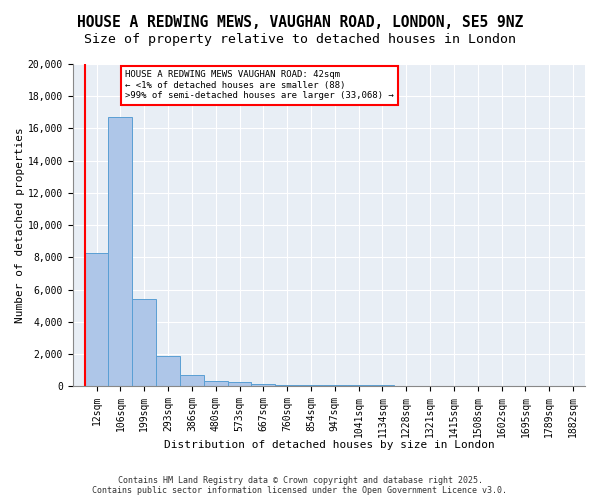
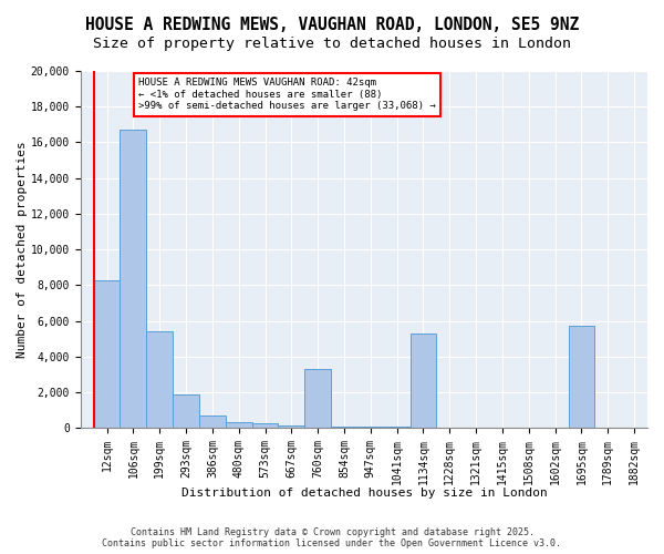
760sqm: 100 -> 3,300
1134sqm: 100 -> 5,300
1695sqm: 0 -> 5,700
